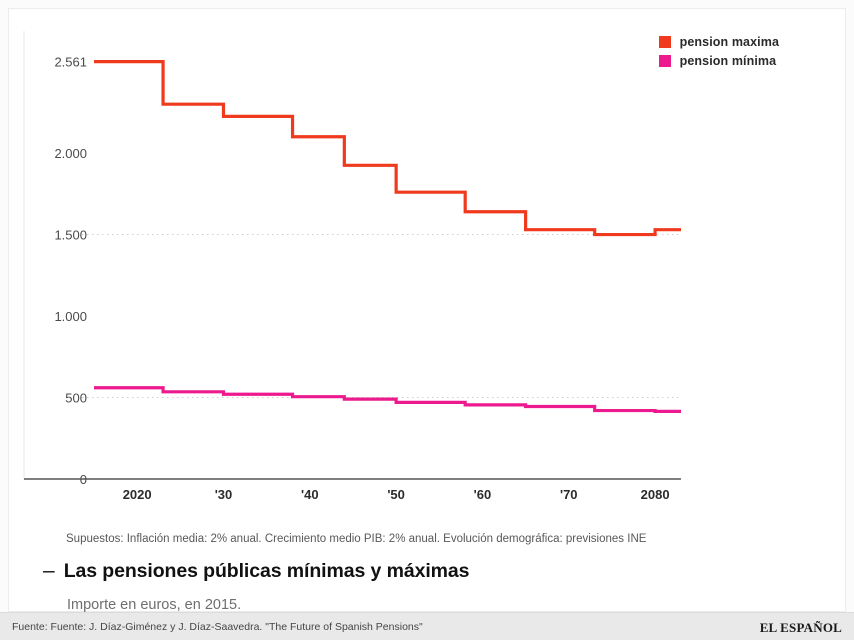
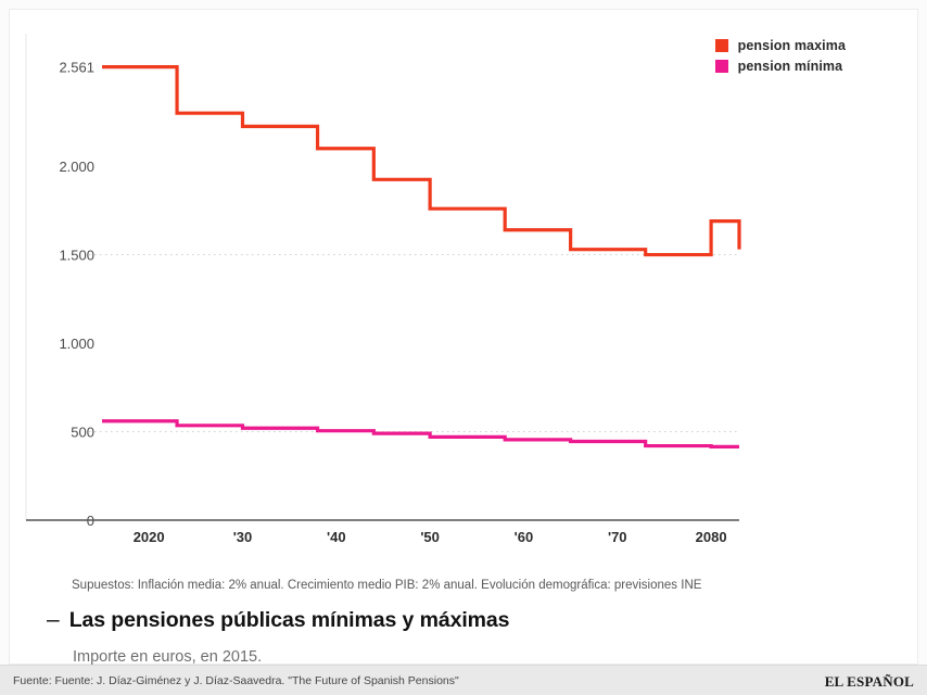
pension maxima/2080: 1530 -> 1690
